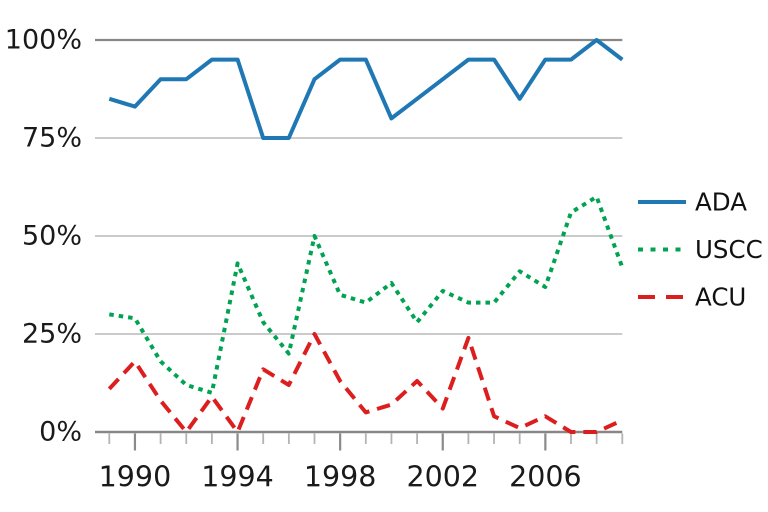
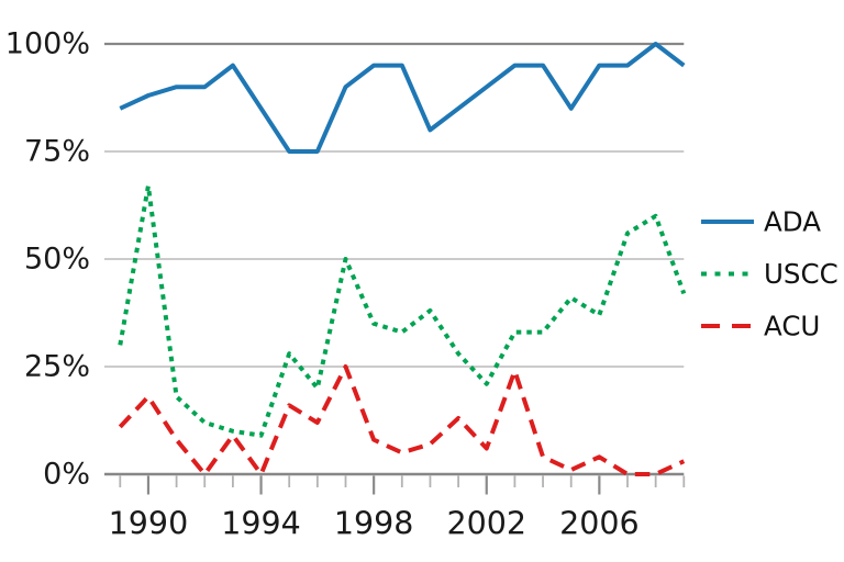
ADA/1990: 83% -> 88%
USCC/1990: 29% -> 67%
ADA/1994: 95% -> 85%
USCC/1994: 43% -> 9%
ACU/1998: 13% -> 8%
USCC/2002: 36% -> 21%
